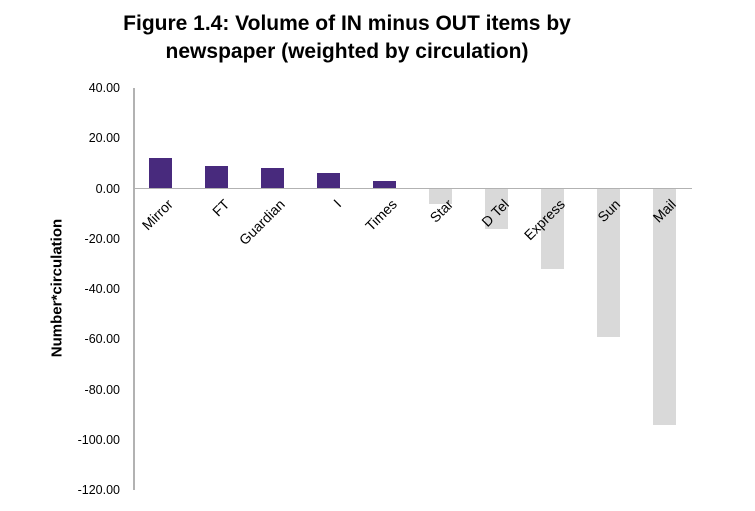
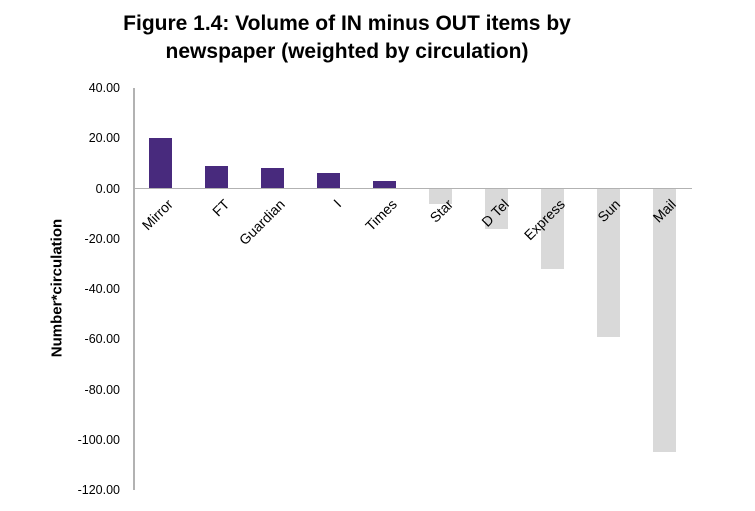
Mirror: 12 -> 20
Mail: -94 -> -105
